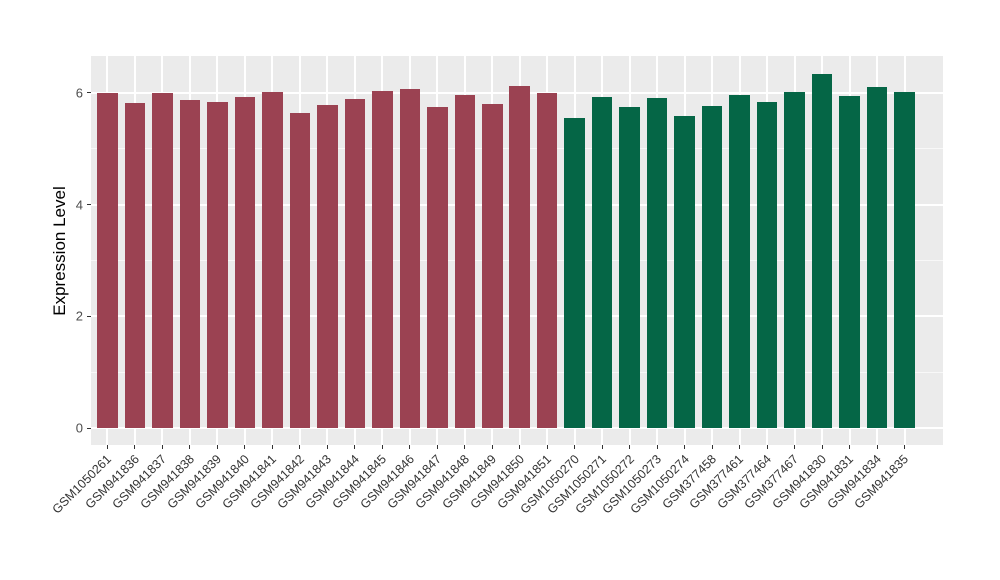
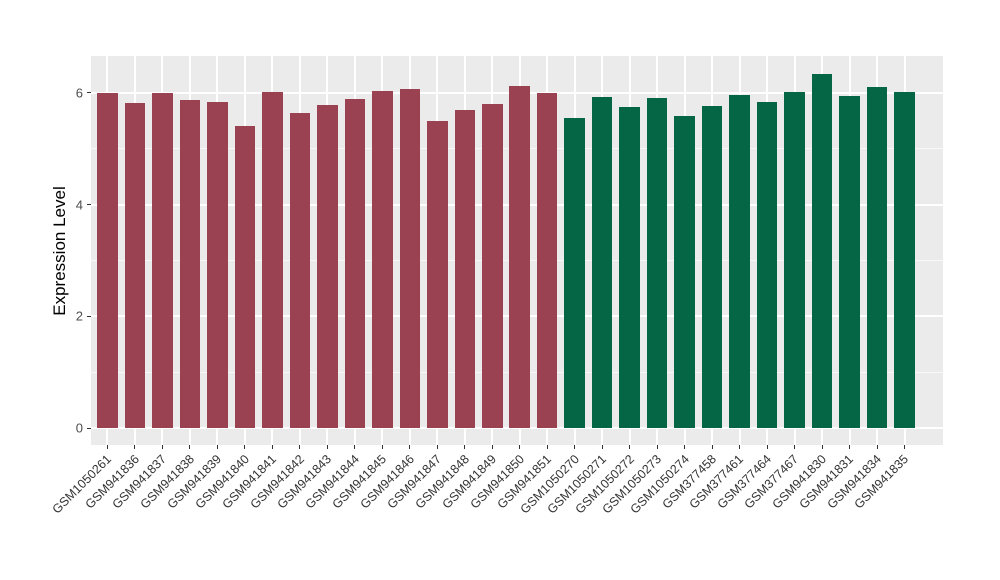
GSM941840: 5.9 -> 5.4
GSM941847: 5.8 -> 5.5
GSM941848: 6.0 -> 5.7
